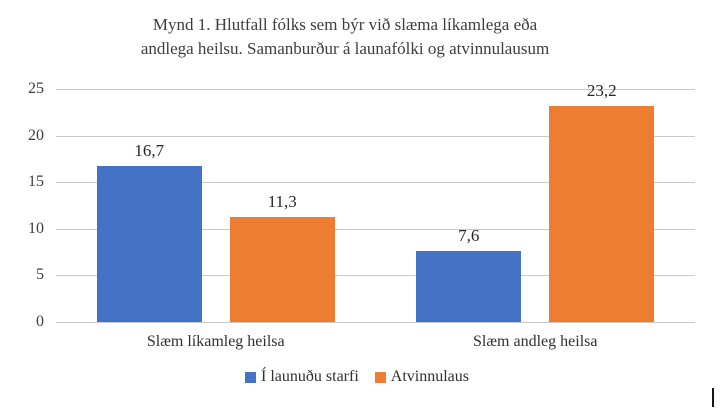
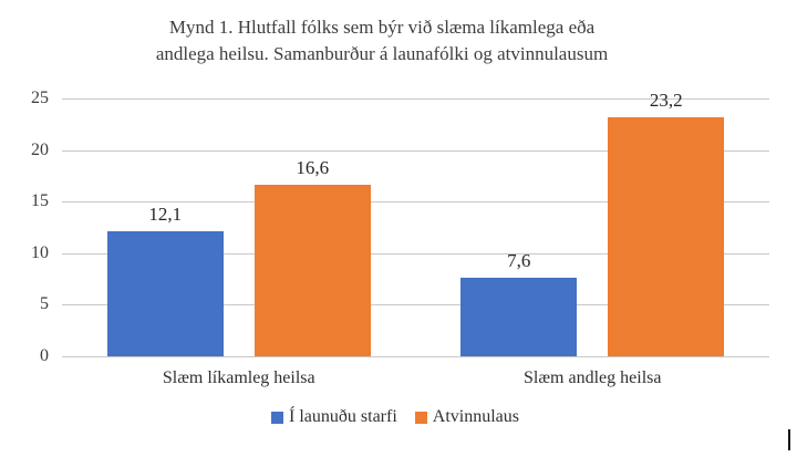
Í launuðu starfi/Slæm líkamleg heilsa: 16,7 -> 12,1
Atvinnulaus/Slæm líkamleg heilsa: 11,3 -> 16,6
